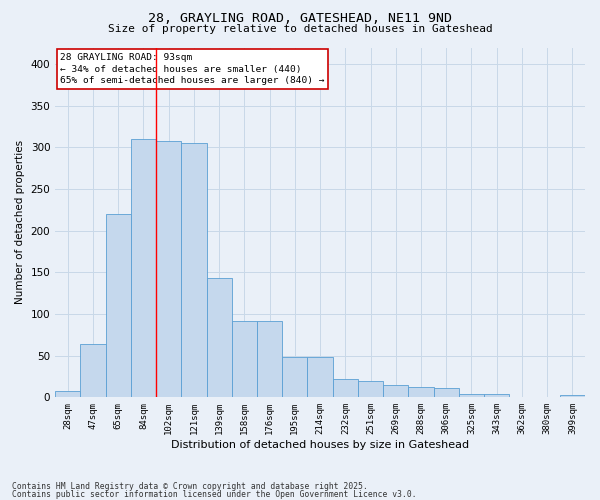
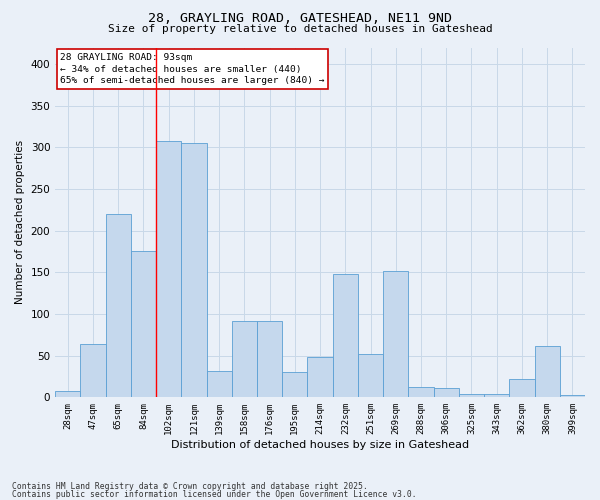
84sqm: 310 -> 176
139sqm: 143 -> 32
195sqm: 48 -> 30
232sqm: 22 -> 148
251sqm: 20 -> 52
269sqm: 15 -> 152
362sqm: 1 -> 22
380sqm: 1 -> 62
